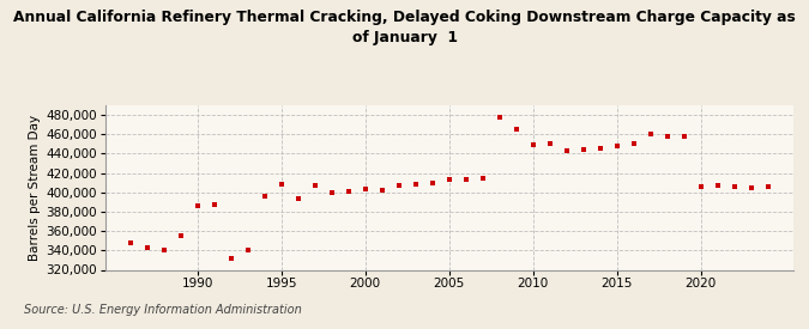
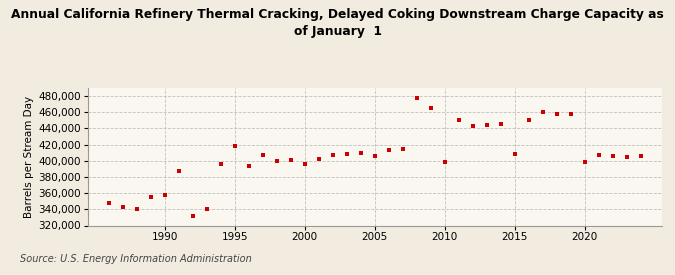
1990: 386,000 -> 358,000
1995: 408,000 -> 418,000
2000: 403,000 -> 396,000
2005: 413,000 -> 406,000
2010: 449,000 -> 398,000
2015: 448,000 -> 408,000
2020: 406,000 -> 398,000
